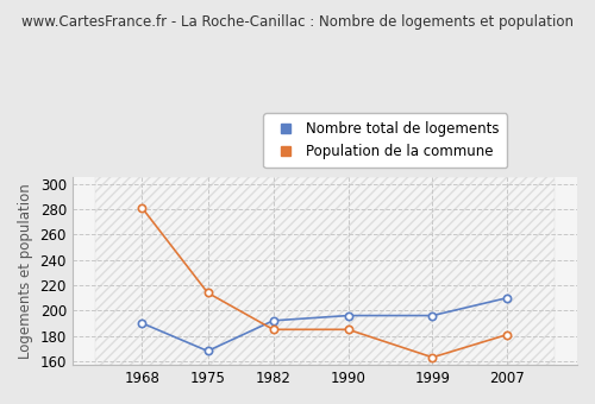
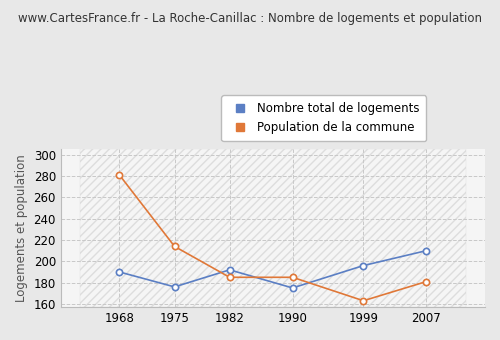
Nombre total de logements/1975: 168 -> 176
Nombre total de logements/1990: 196 -> 175
